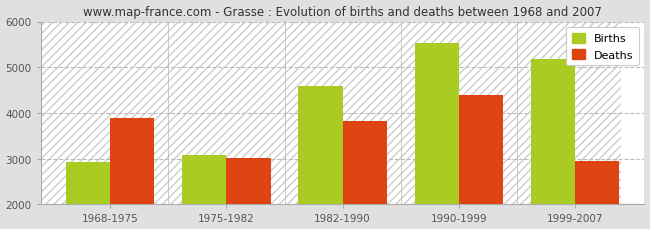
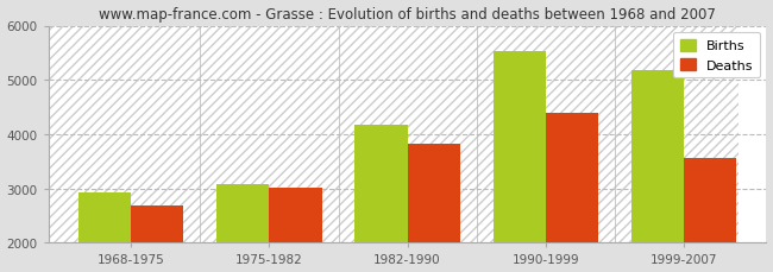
Deaths/1968-1975: 3900 -> 2680
Births/1982-1990: 4600 -> 4180
Deaths/1999-2007: 2950 -> 3570
